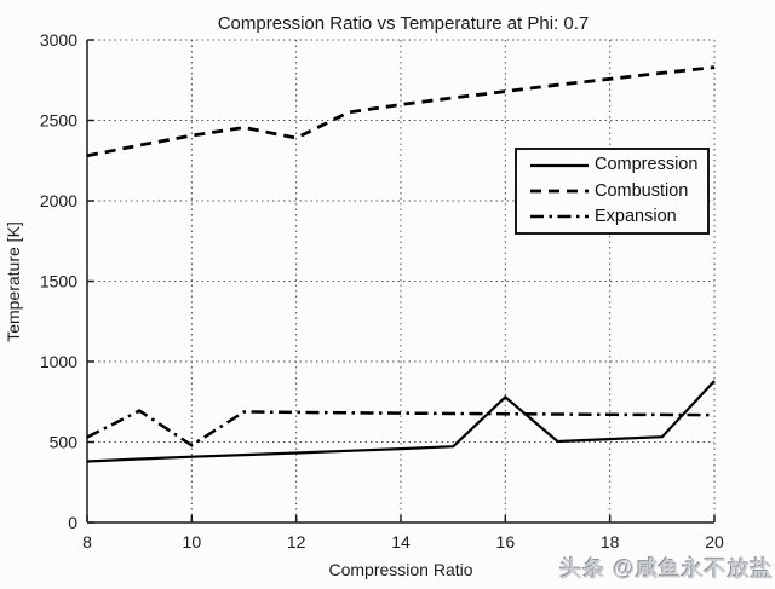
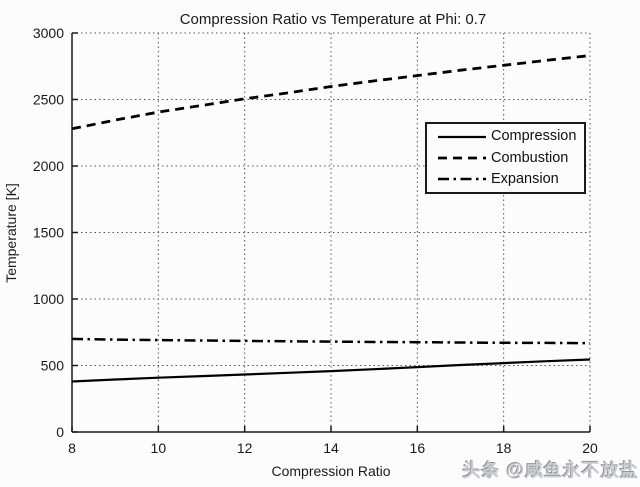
Expansion/8: 530 -> 700
Expansion/10: 480 -> 690
Combustion/12: 2390 -> 2500
Compression/16: 780 -> 490
Compression/20: 880 -> 540
